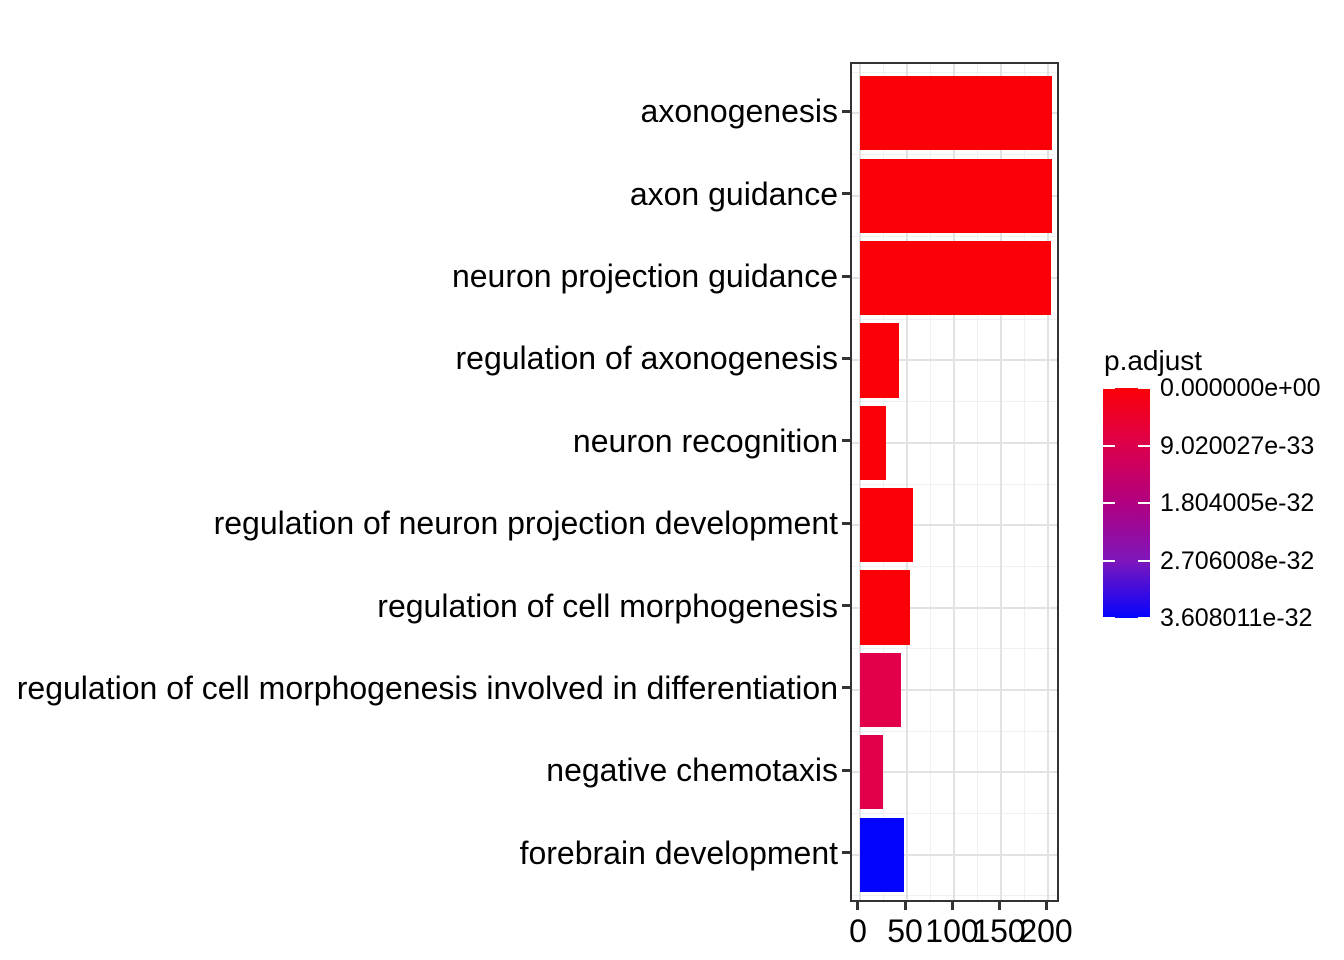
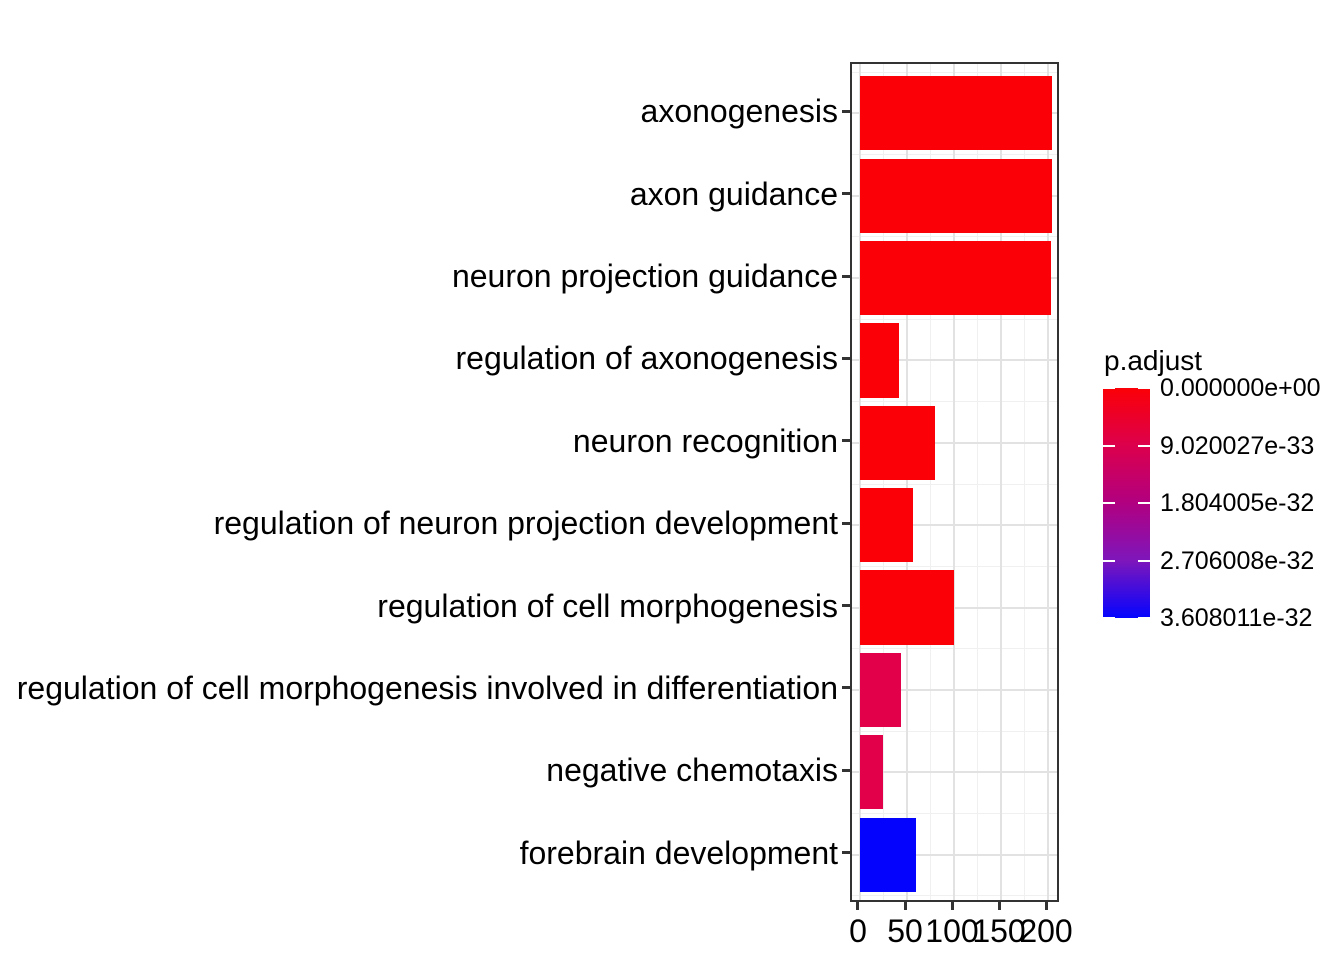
neuron recognition: 30 -> 80
regulation of cell morphogenesis: 50 -> 100
forebrain development: 50 -> 60
